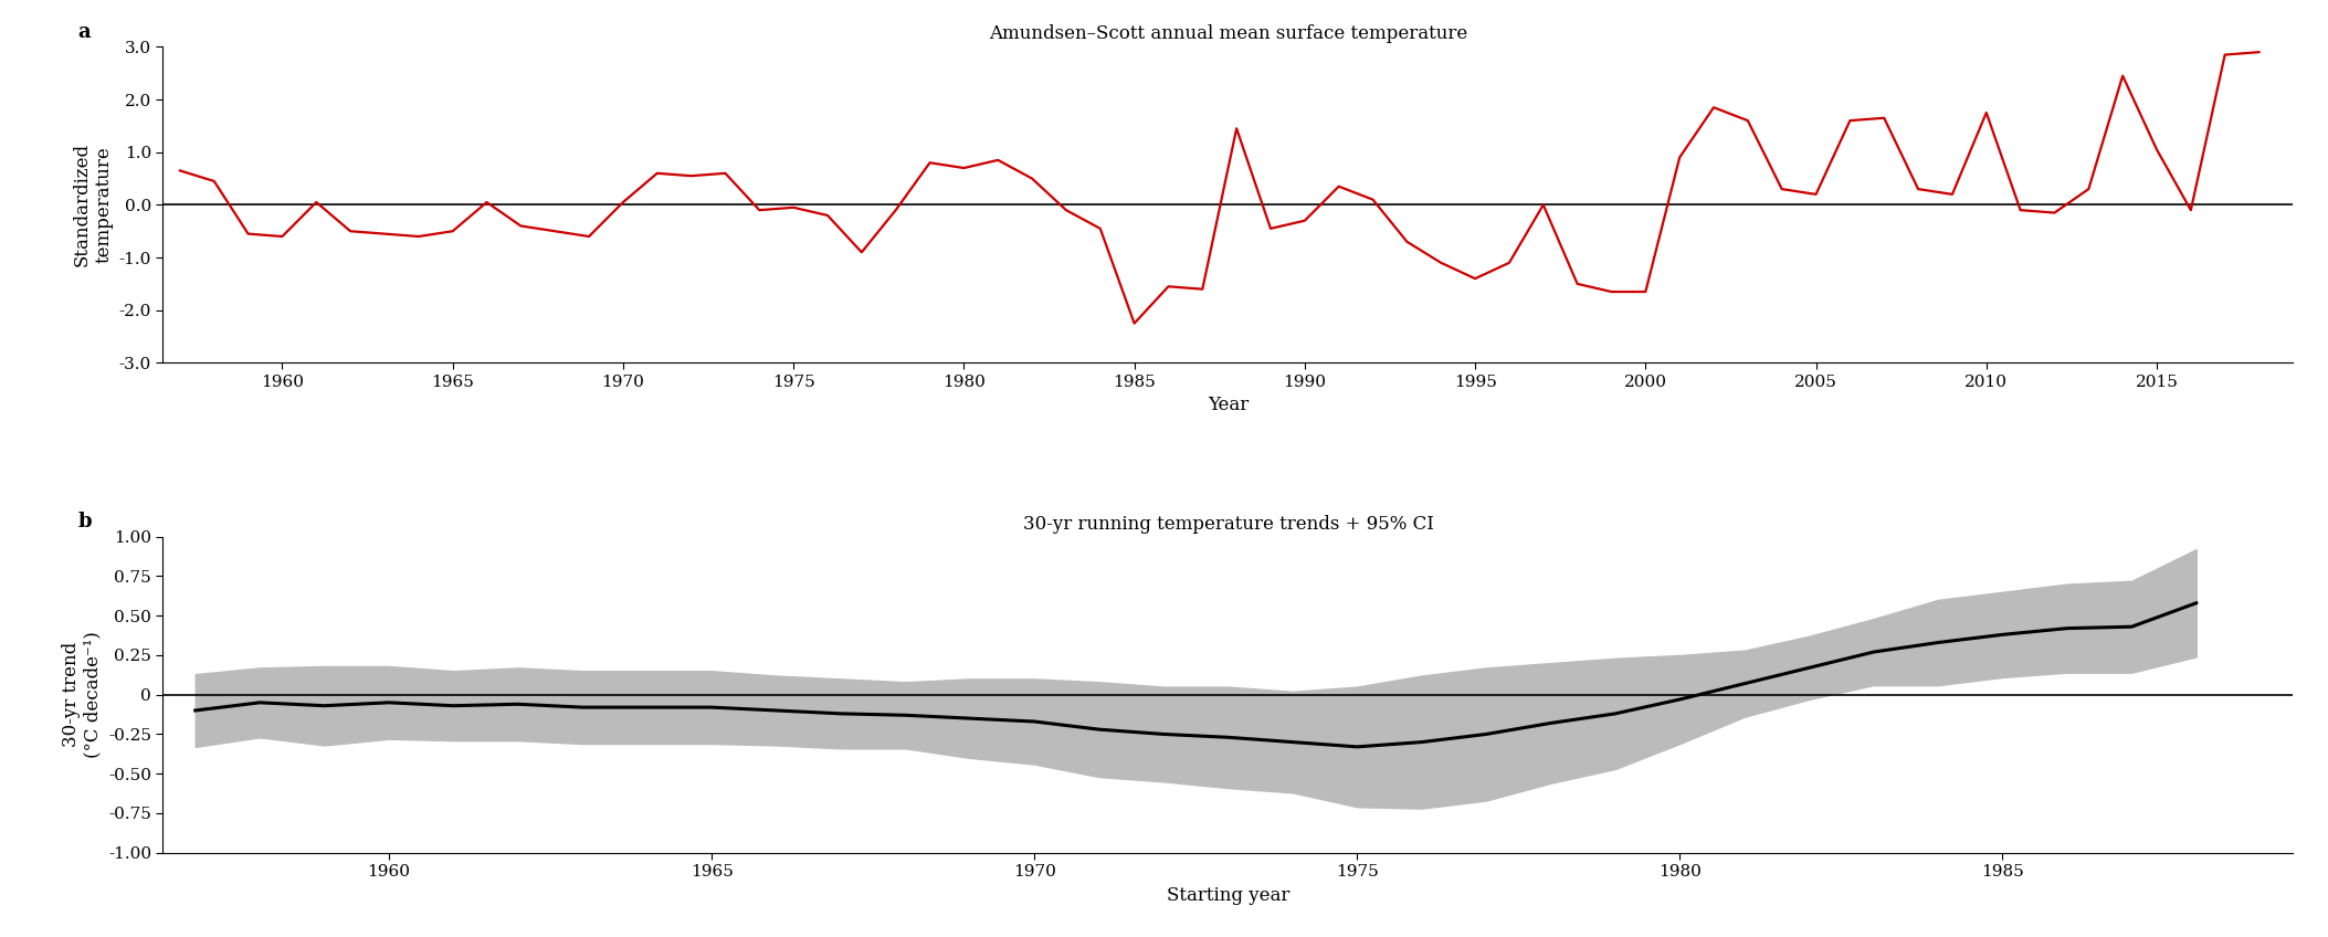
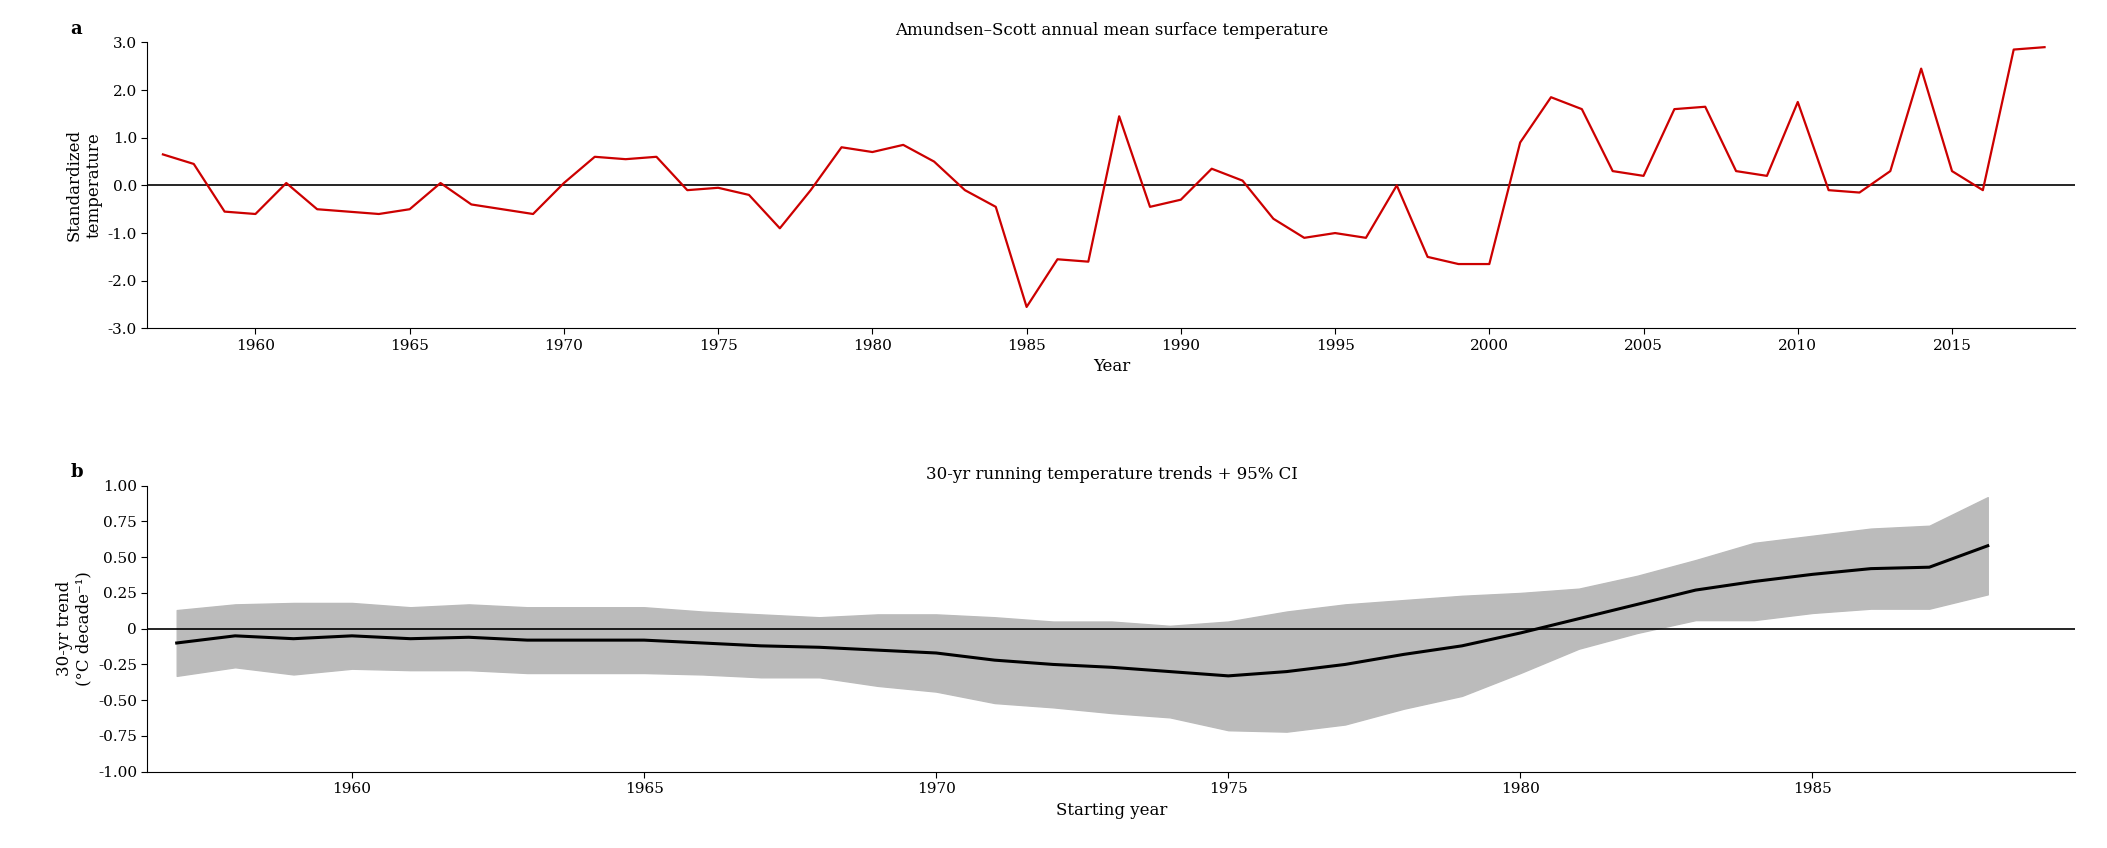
Amundsen–Scott annual mean surface temperature/1985: -2.25 -> -2.55
Amundsen–Scott annual mean surface temperature/1995: -1.40 -> -1.00
Amundsen–Scott annual mean surface temperature/2015: 1.05 -> 0.30
